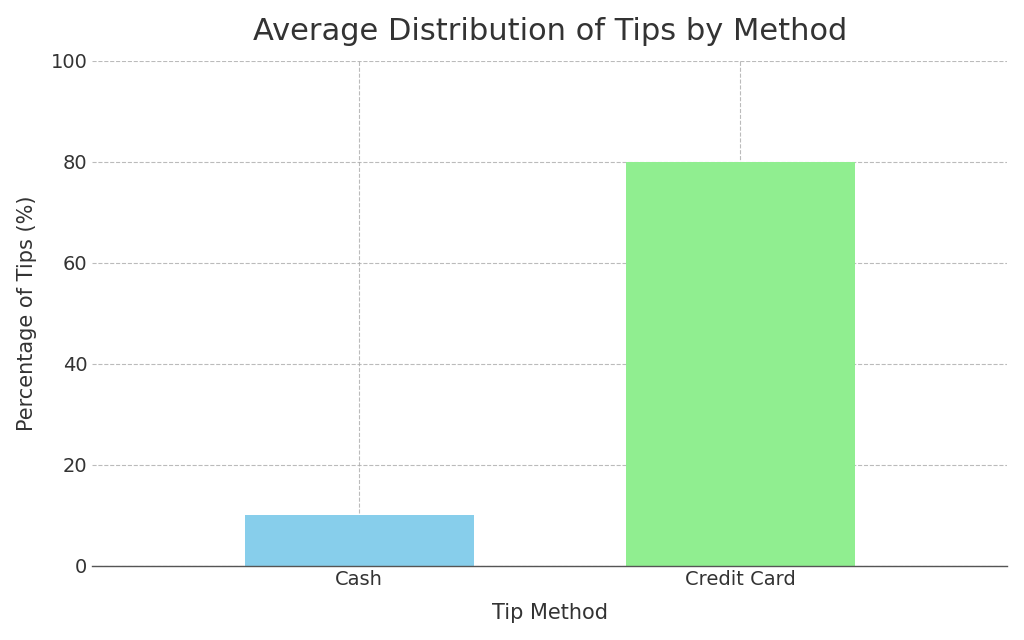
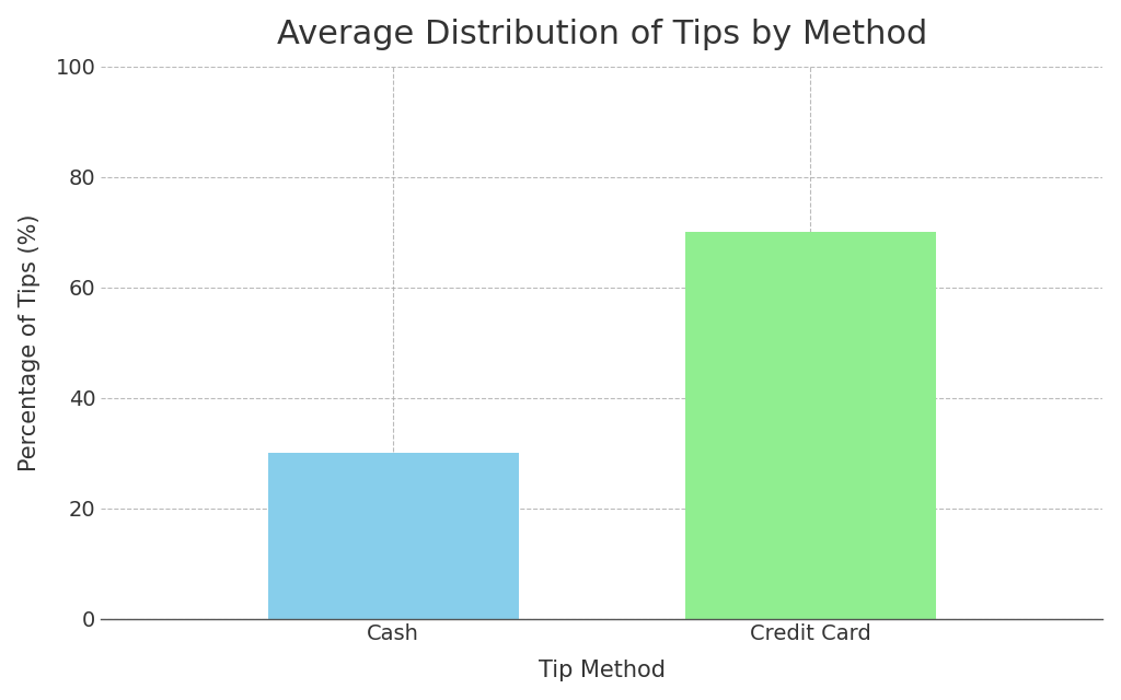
Cash: 10 -> 30
Credit Card: 80 -> 70
